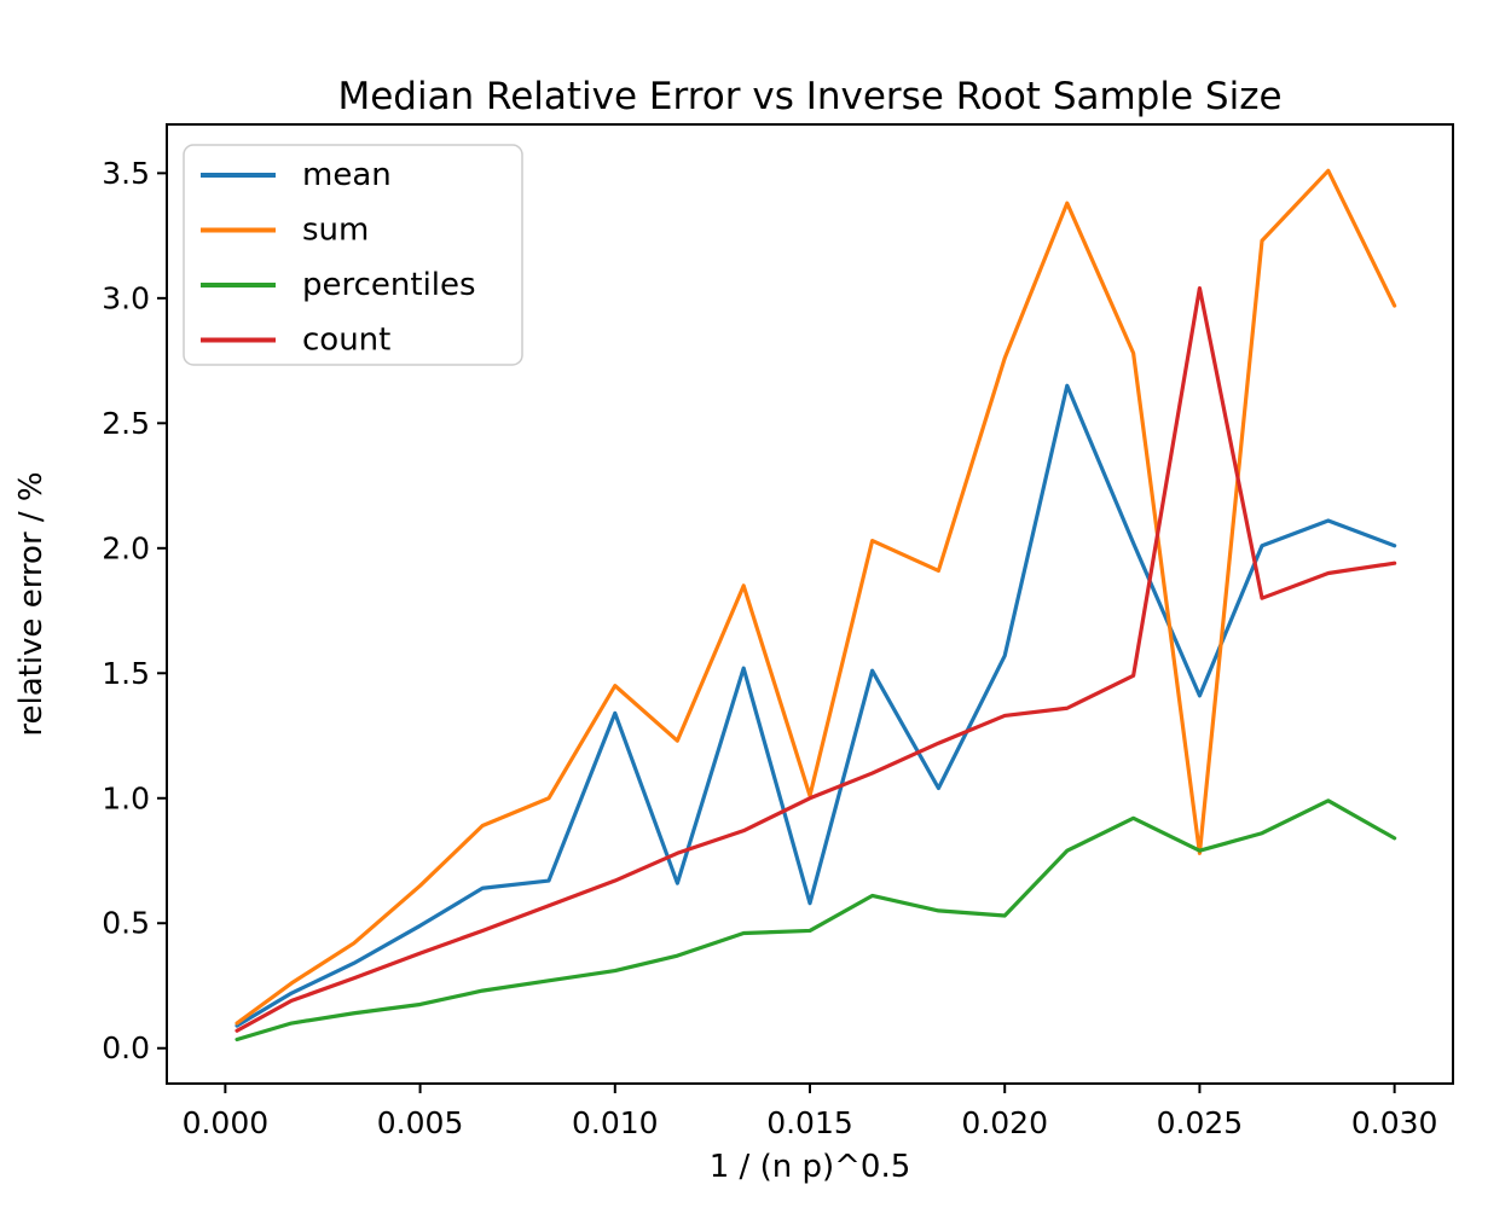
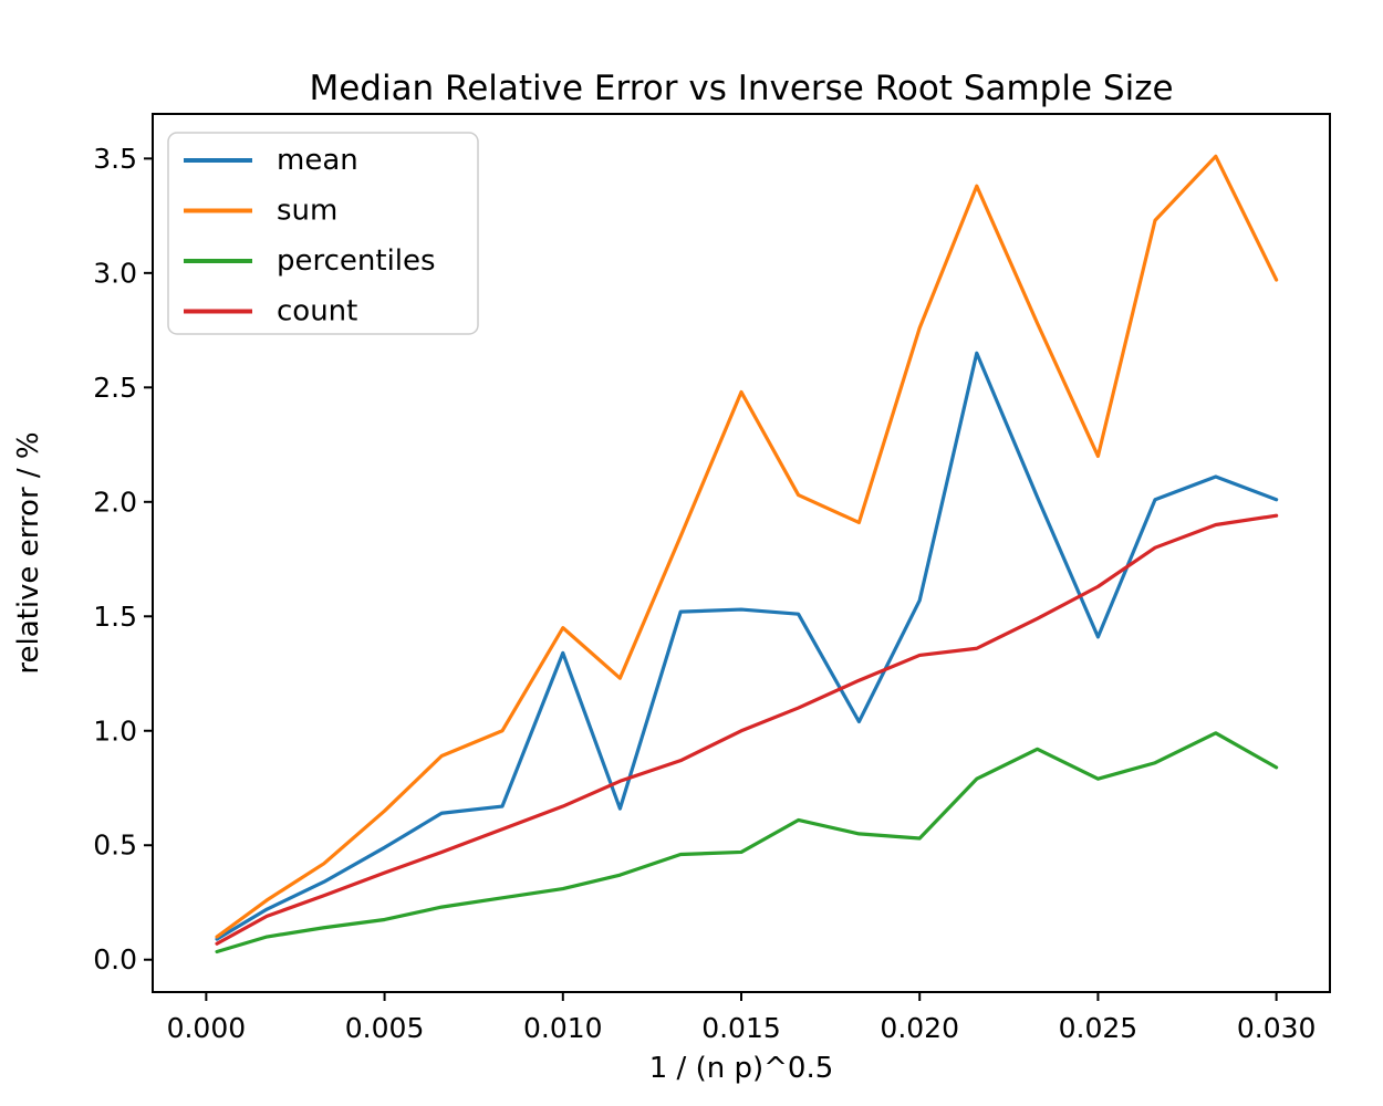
mean/0.015: 0.58 -> 1.53
sum/0.015: 1.01 -> 2.48
sum/0.025: 0.78 -> 2.20
count/0.025: 3.04 -> 1.63
